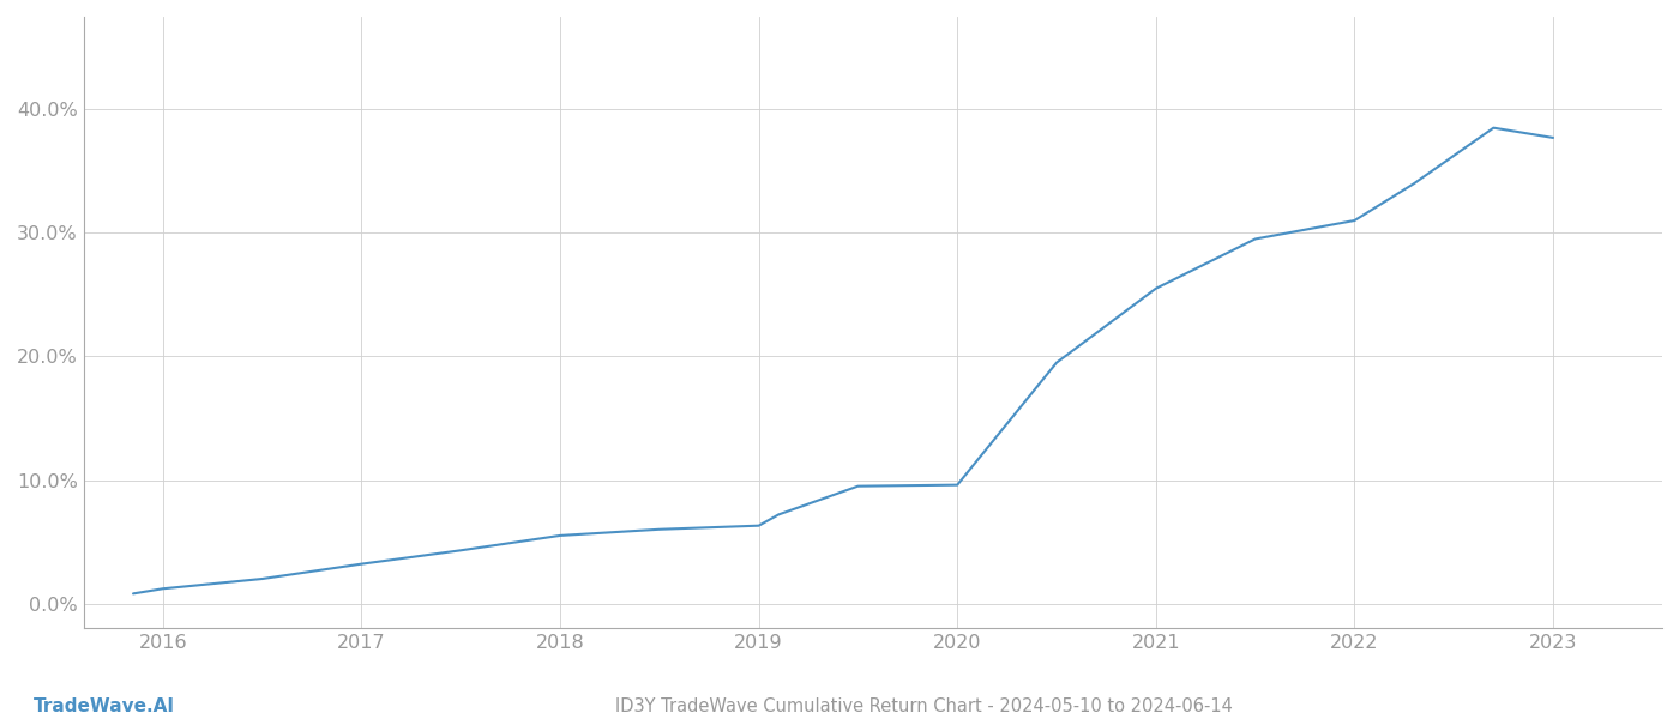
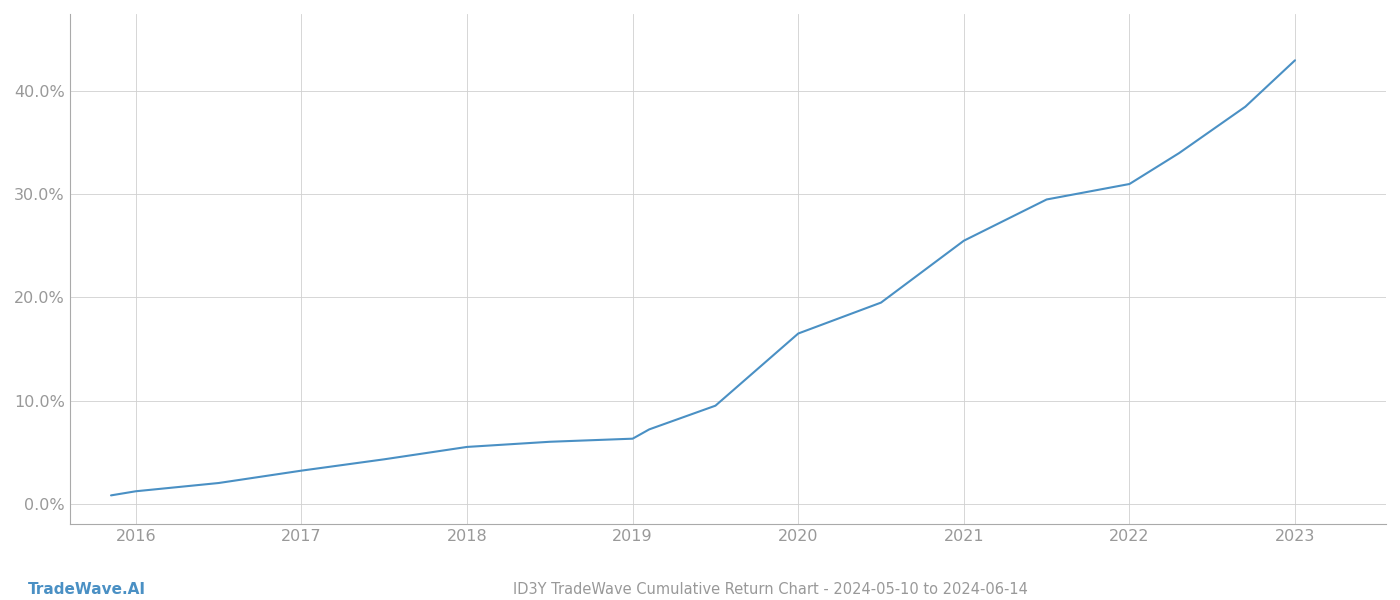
2020: 9.6% -> 16.5%
2023: 37.7% -> 43.0%
